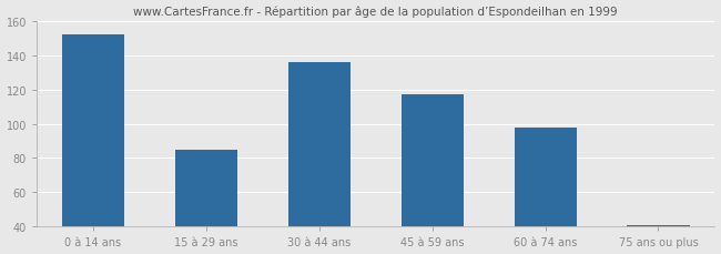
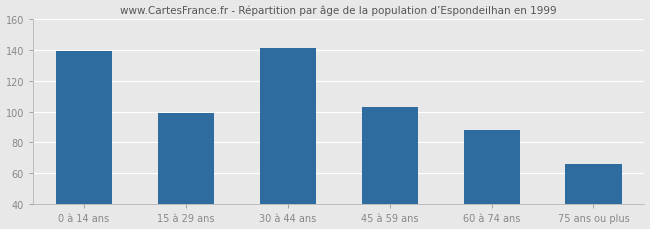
0 à 14 ans: 152 -> 139
15 à 29 ans: 85 -> 99
30 à 44 ans: 136 -> 141
45 à 59 ans: 117 -> 103
60 à 74 ans: 98 -> 88
75 ans ou plus: 41 -> 66
